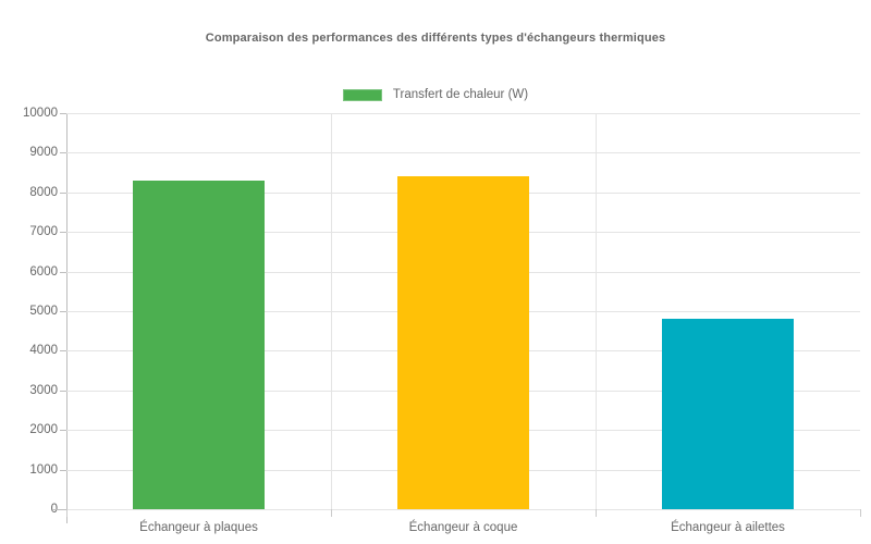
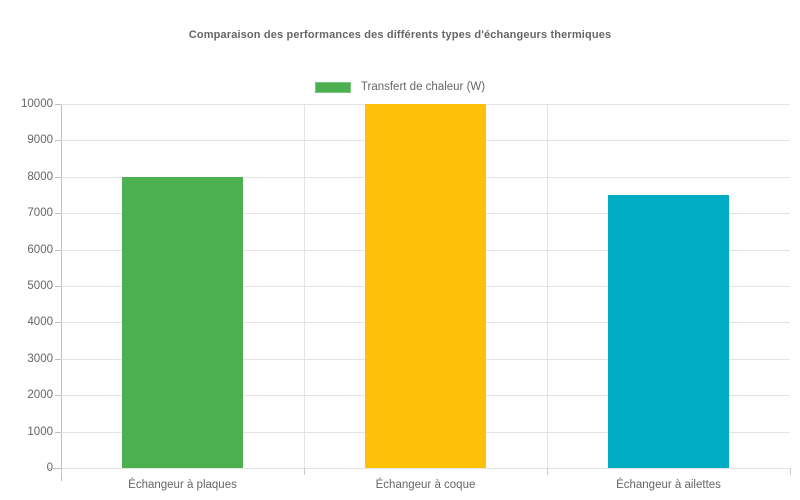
Échangeur à plaques: 8300 -> 8000
Échangeur à coque: 8400 -> 10000
Échangeur à ailettes: 4800 -> 7500
